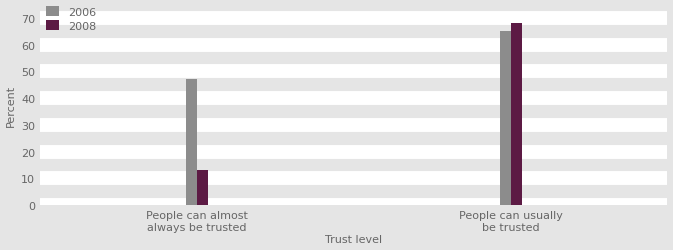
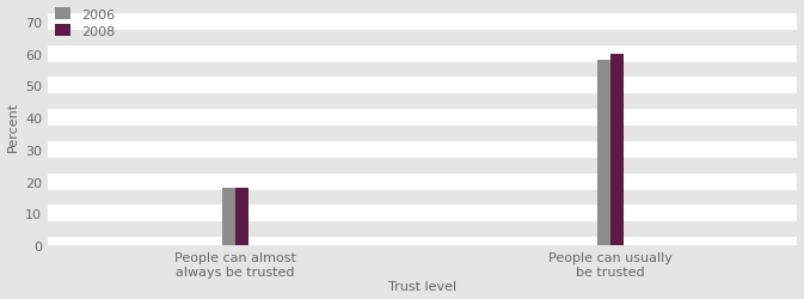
2006/People can almost always be trusted: 47 -> 18
2008/People can almost always be trusted: 13 -> 18
2006/People can usually be trusted: 65 -> 58
2008/People can usually be trusted: 68 -> 60
